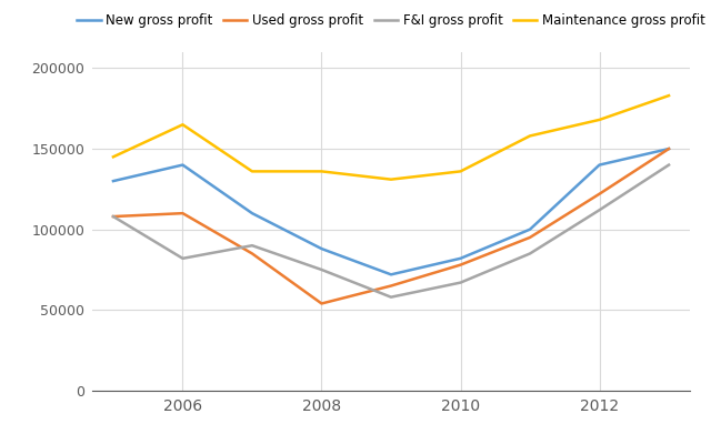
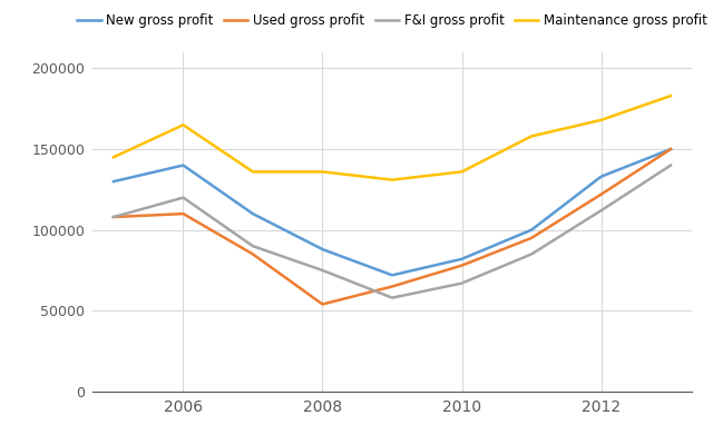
F&I gross profit/2006: 82000 -> 120000
New gross profit/2012: 140000 -> 133000
